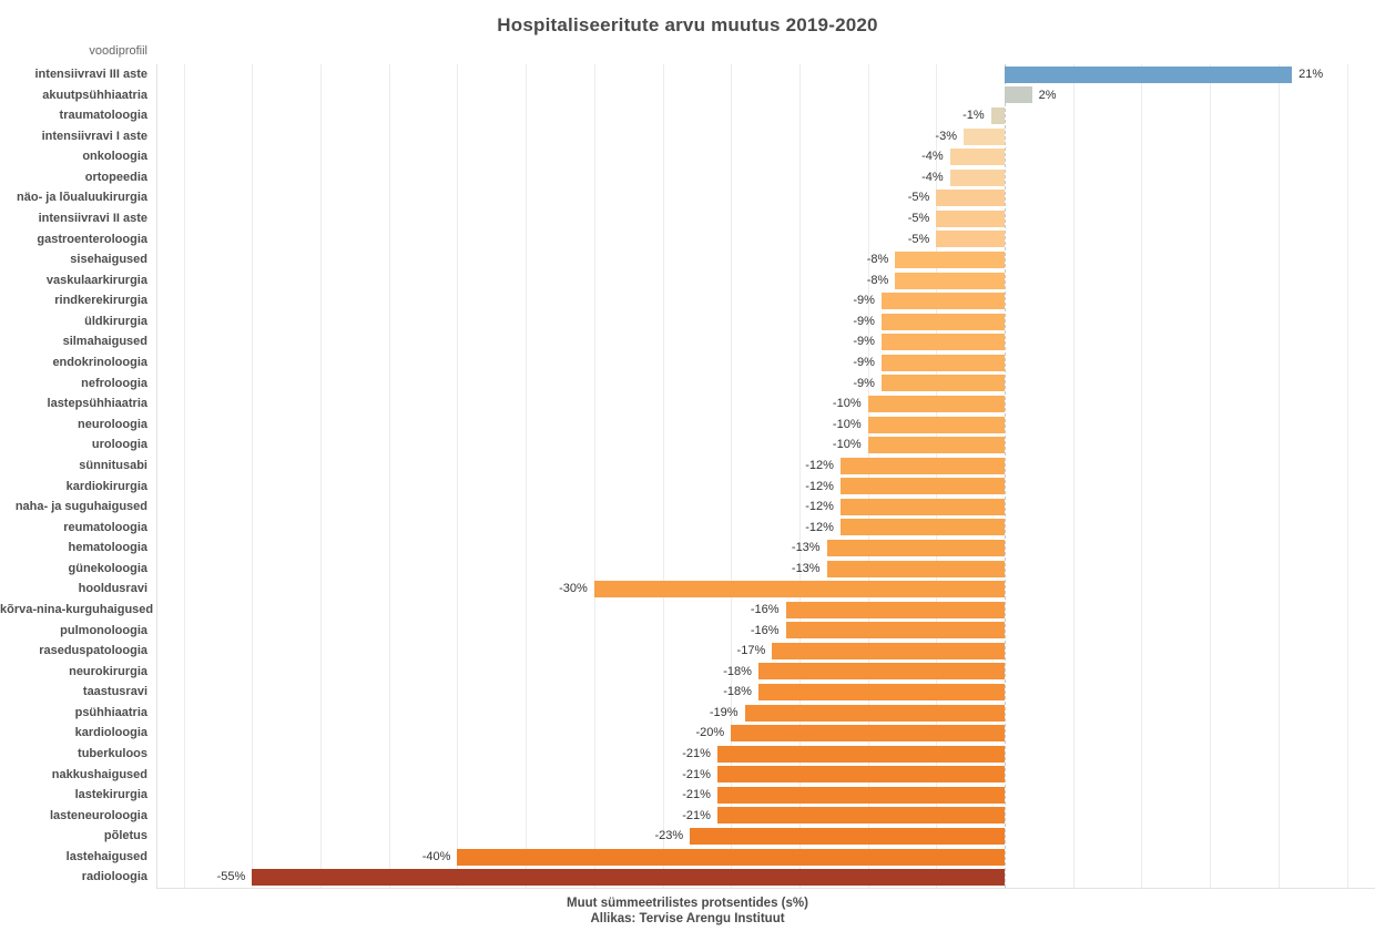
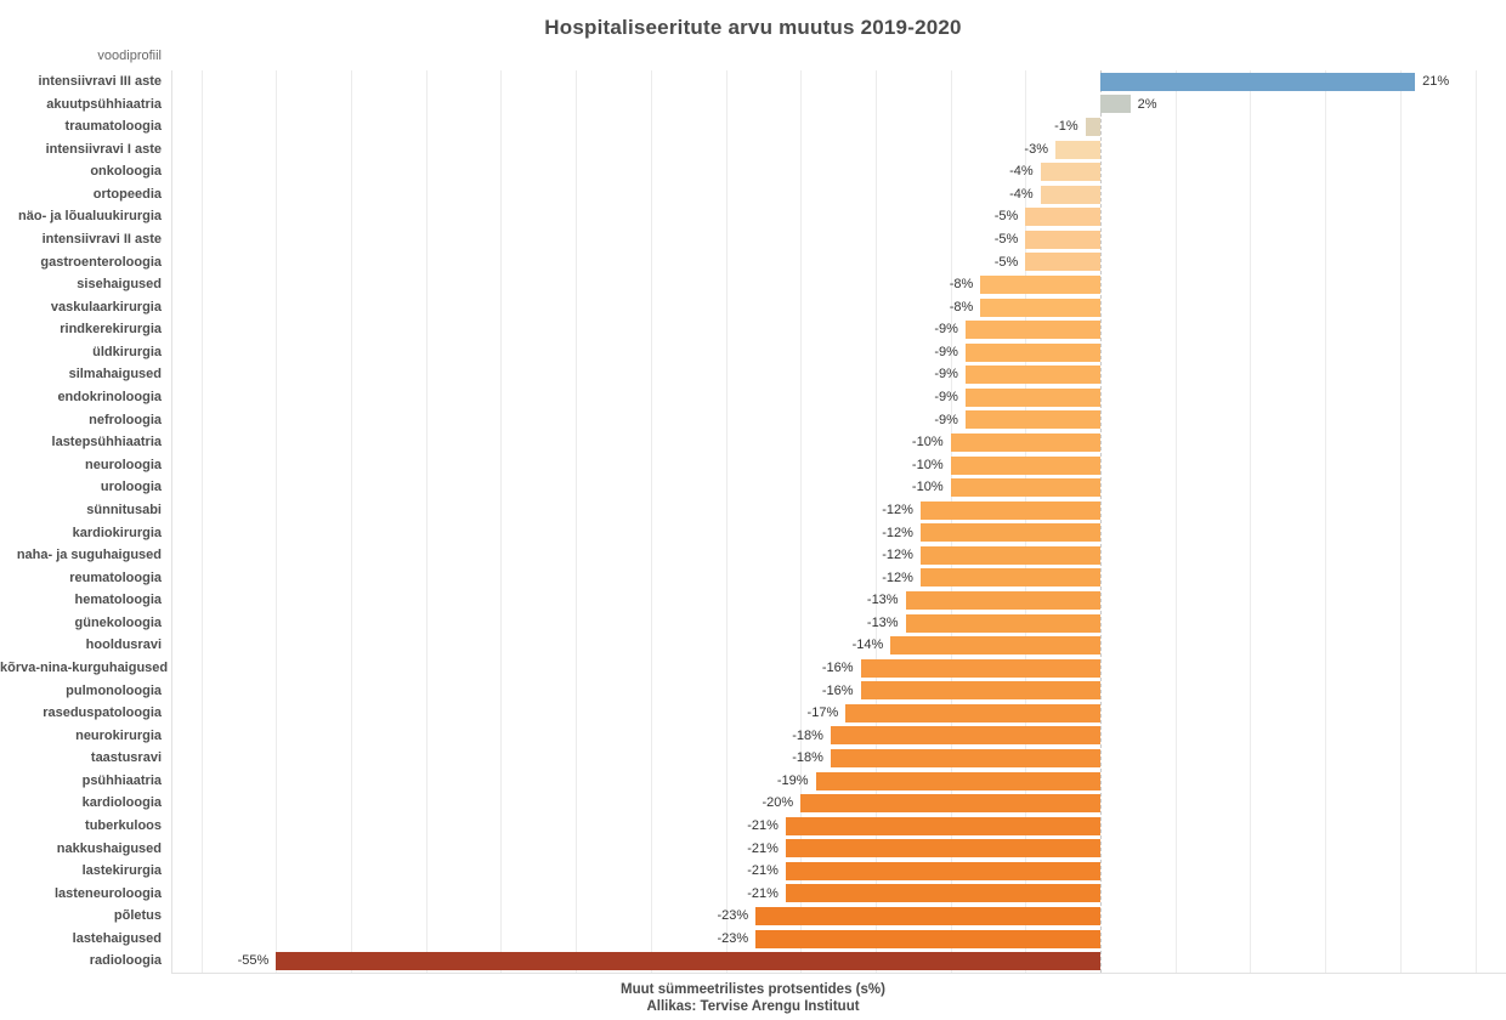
hooldusravi: -30% -> -14%
lastehaigused: -40% -> -23%
